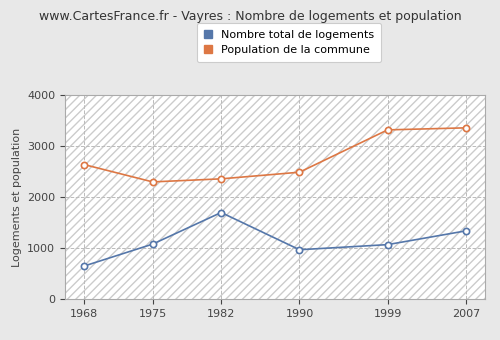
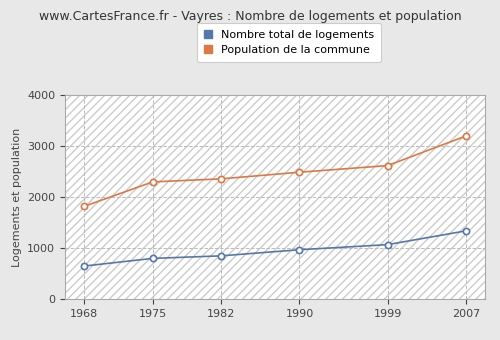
Population de la commune/1968: 2640 -> 1820
Nombre total de logements/1975: 1080 -> 800
Nombre total de logements/1982: 1700 -> 850
Population de la commune/1999: 3320 -> 2620
Population de la commune/2007: 3360 -> 3200
